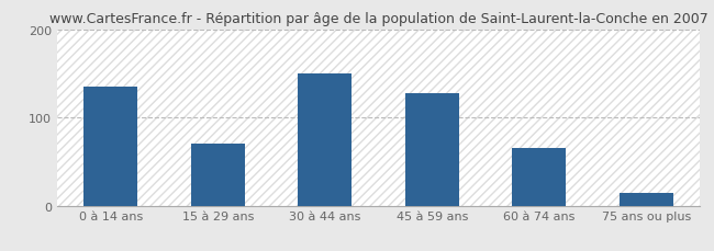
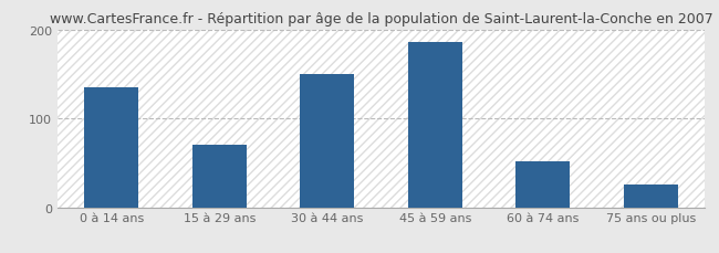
45 à 59 ans: 128 -> 186
60 à 74 ans: 65 -> 52
75 ans ou plus: 15 -> 26
